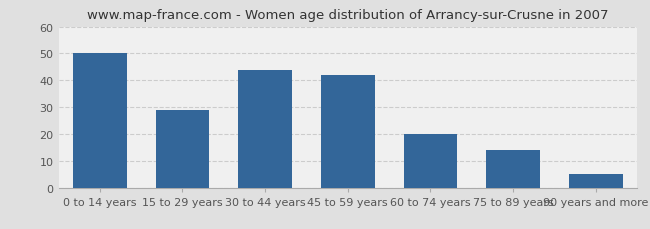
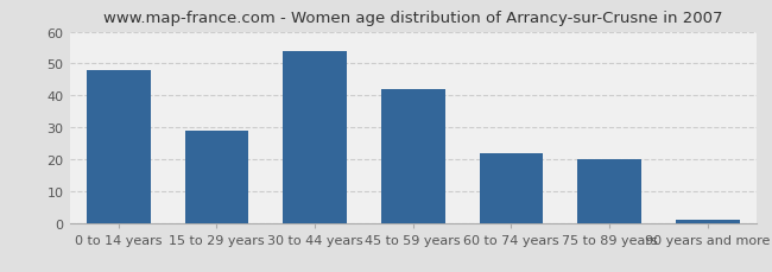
0 to 14 years: 50 -> 48
30 to 44 years: 44 -> 54
60 to 74 years: 20 -> 22
75 to 89 years: 14 -> 20
90 years and more: 5 -> 1
